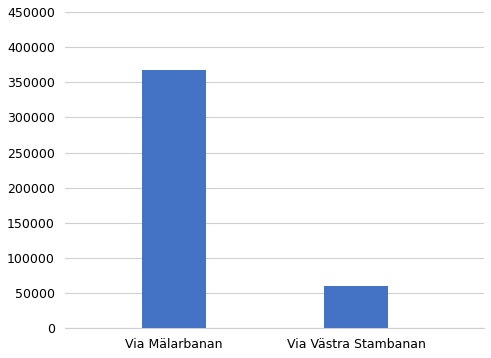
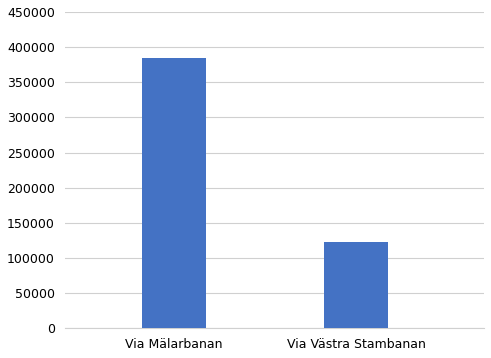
Via Mälarbanan: 368000 -> 385000
Via Västra Stambanan: 60000 -> 123000
